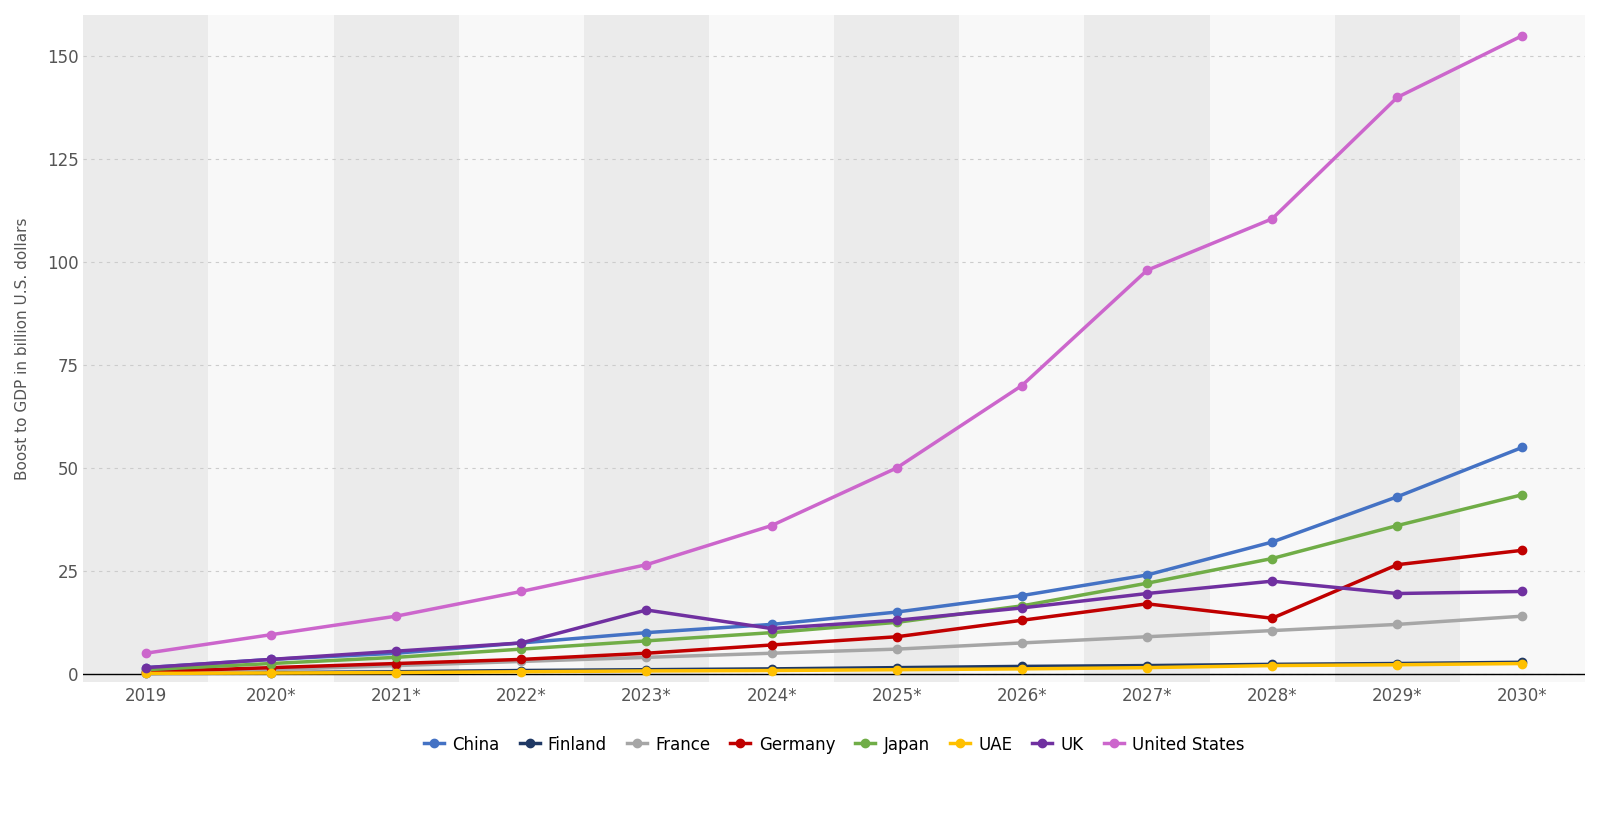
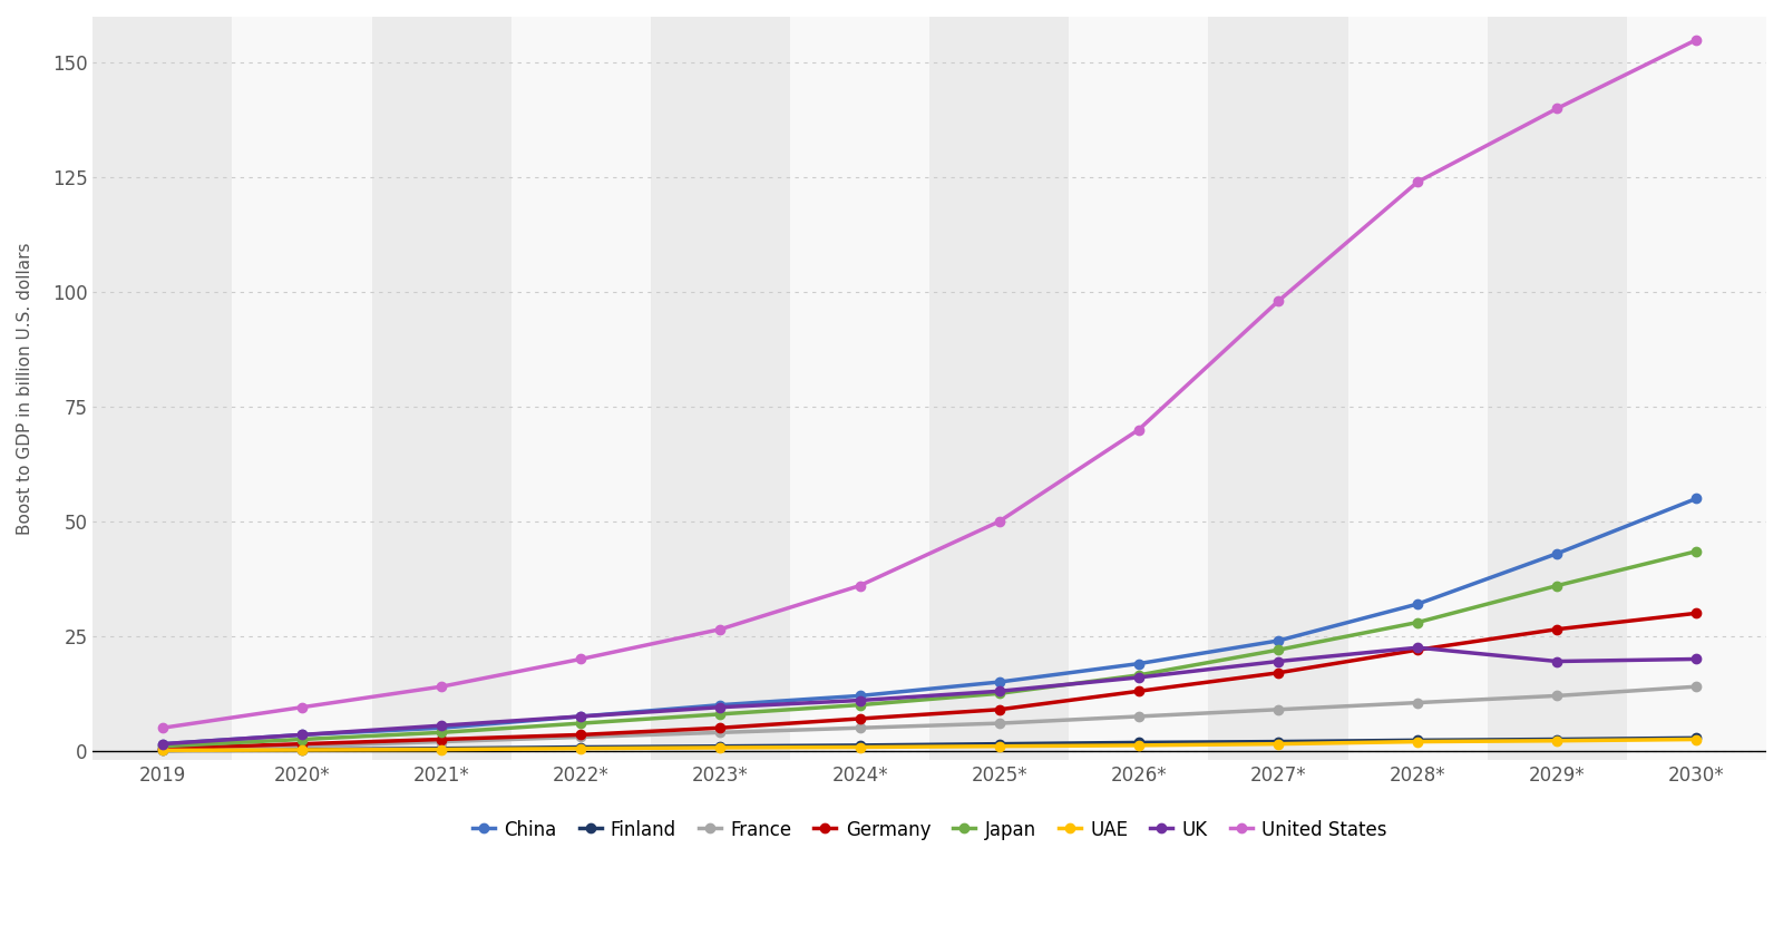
UK/2023*: 15.5 -> 9.5
Germany/2028*: 13.5 -> 22.0
United States/2028*: 110.5 -> 124.0
